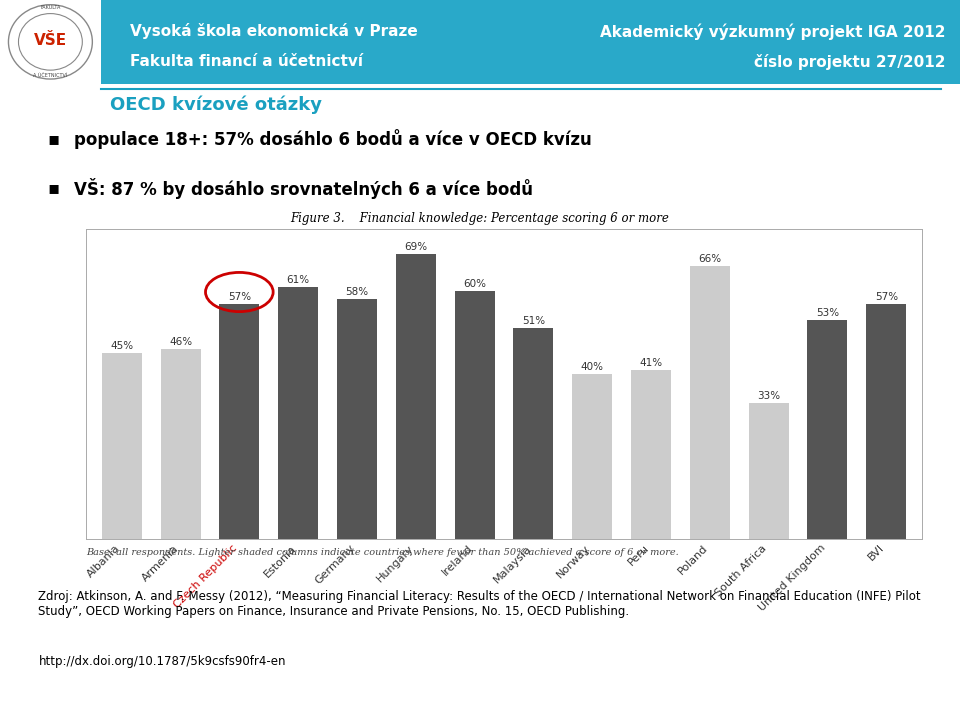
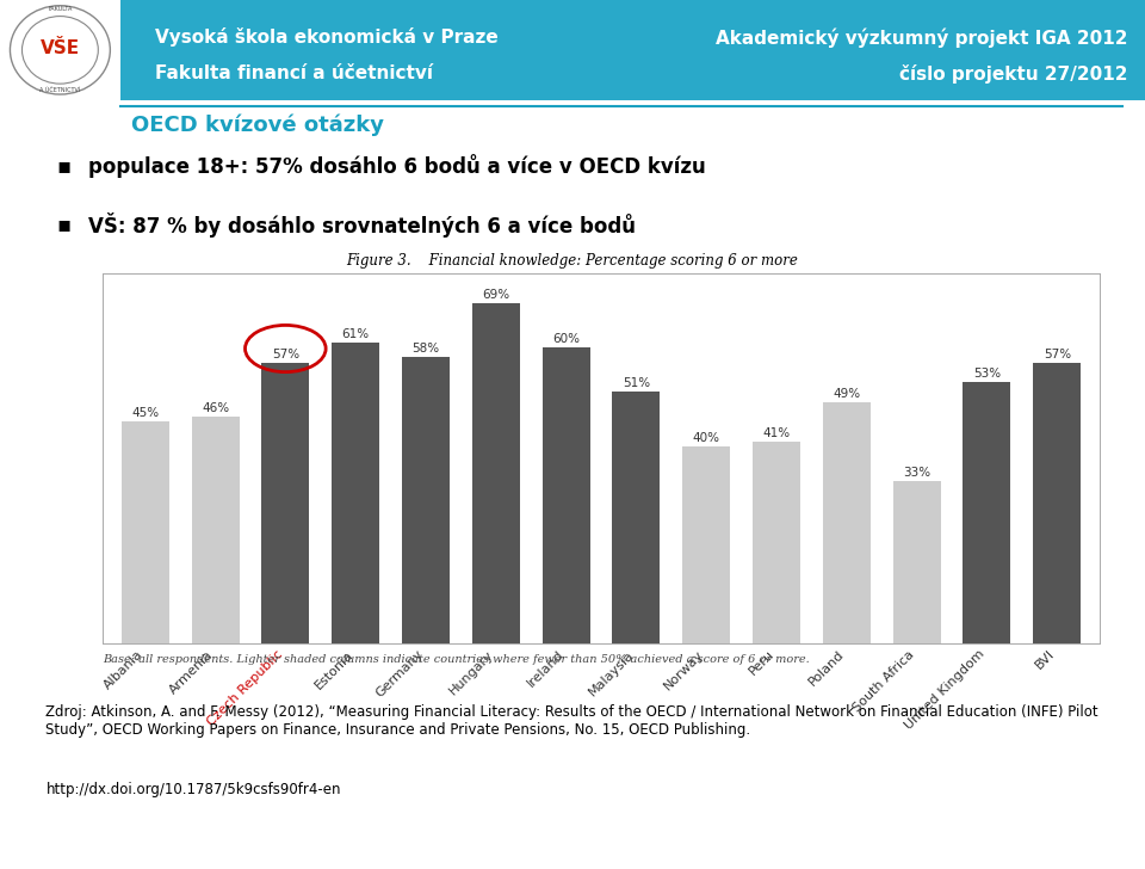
Poland: 66% -> 49%
